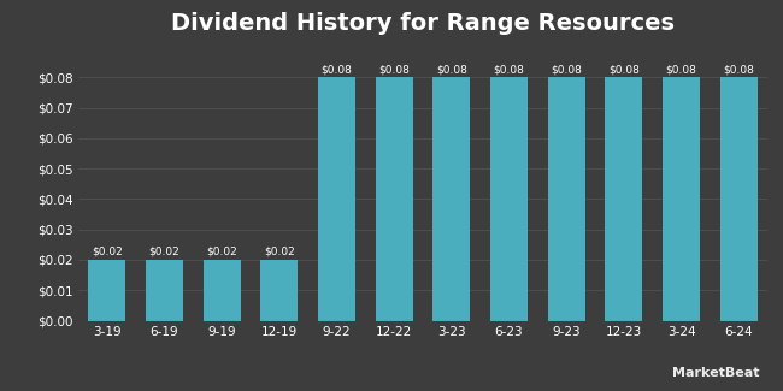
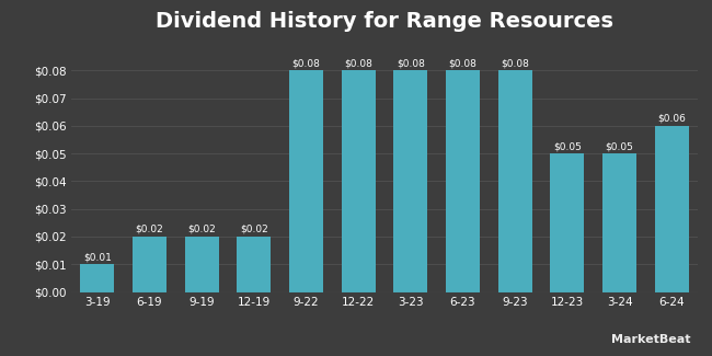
3-19: $0.02 -> $0.01
12-23: $0.08 -> $0.05
3-24: $0.08 -> $0.05
6-24: $0.08 -> $0.06
